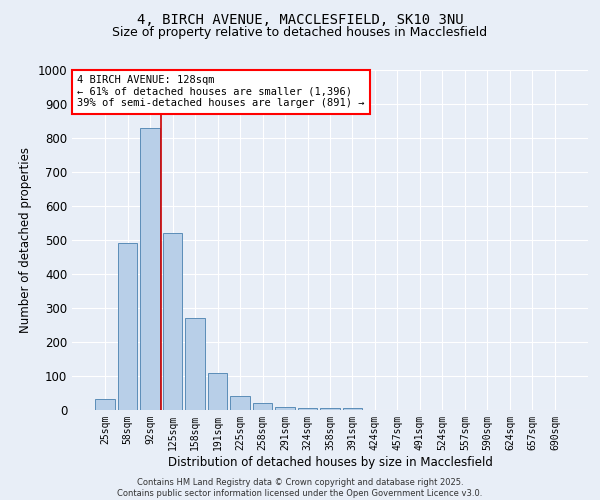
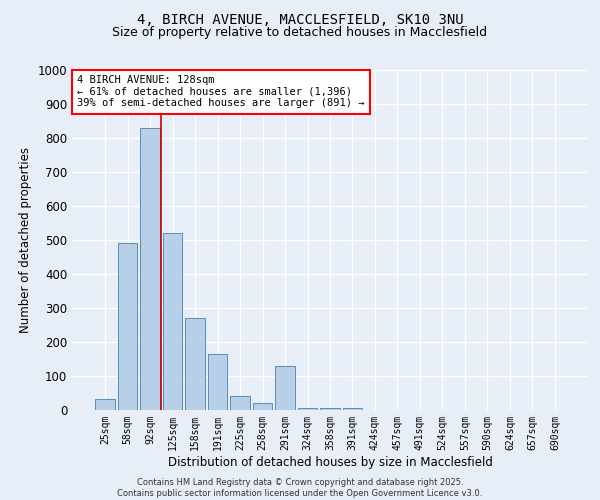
191sqm: 108 -> 165
291sqm: 10 -> 130
